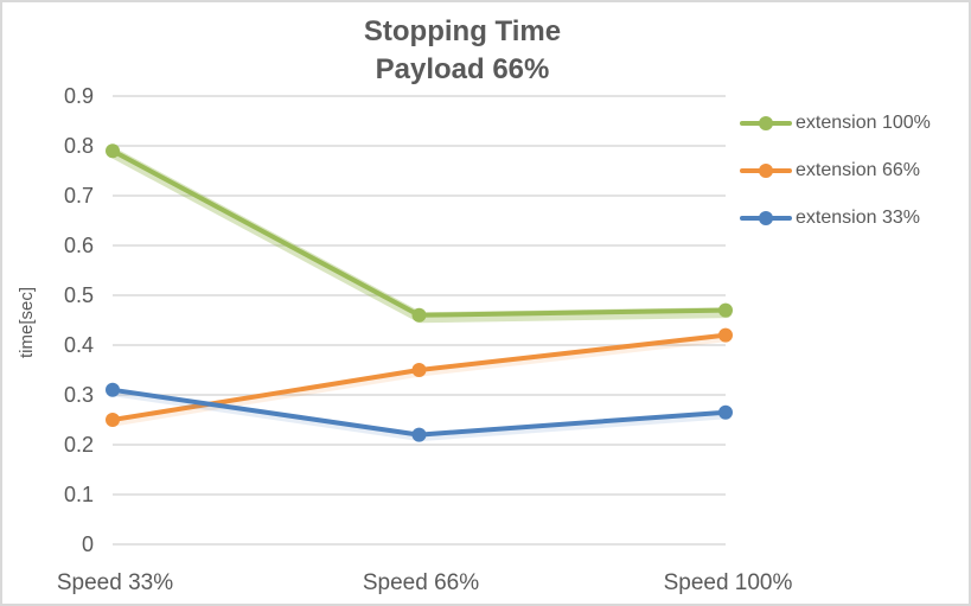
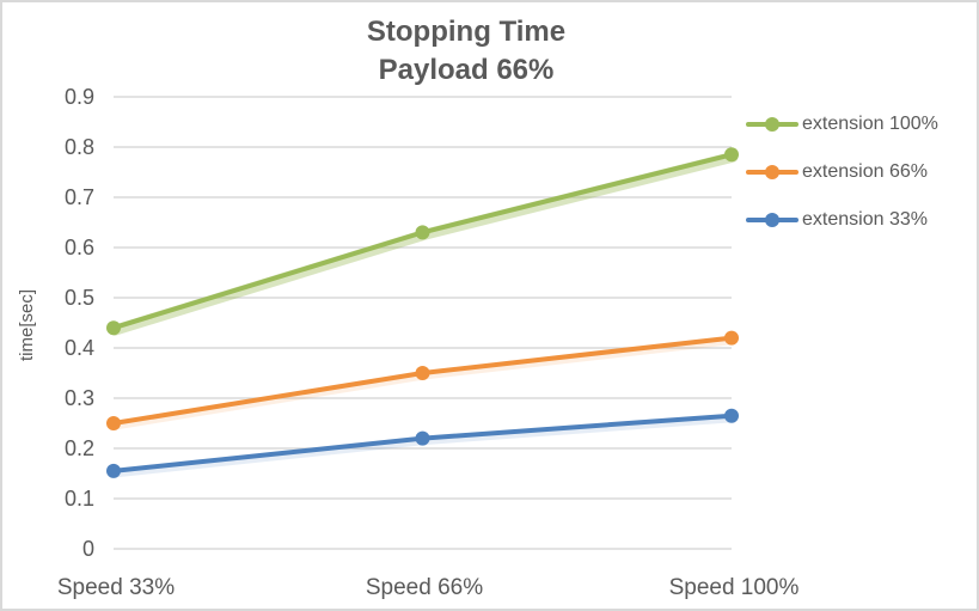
extension 100%/Speed 33%: 0.79 -> 0.44
extension 33%/Speed 33%: 0.31 -> 0.15
extension 100%/Speed 66%: 0.46 -> 0.63
extension 100%/Speed 100%: 0.47 -> 0.79
